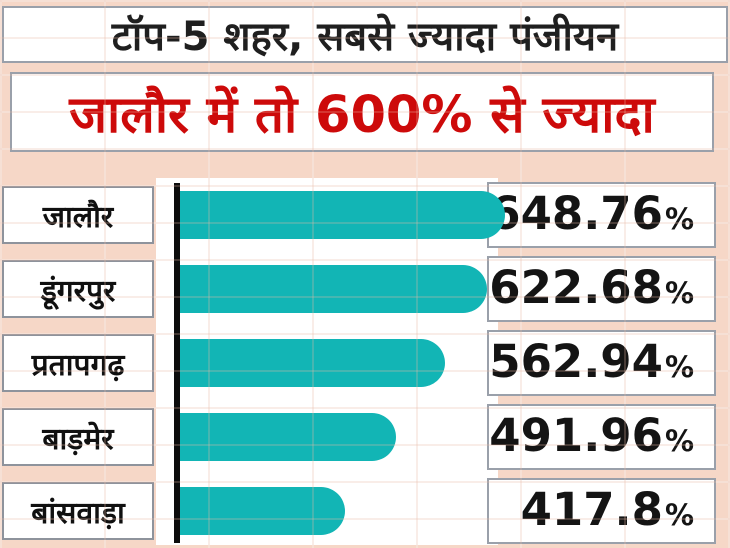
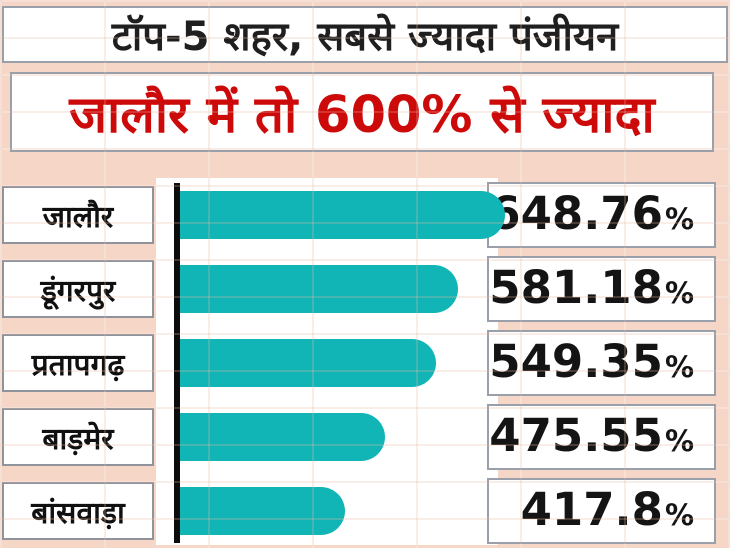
डूंगरपुर: 622.68 -> 581.18
प्रतापगढ़: 562.94 -> 549.35
बाड़मेर: 491.96 -> 475.55
